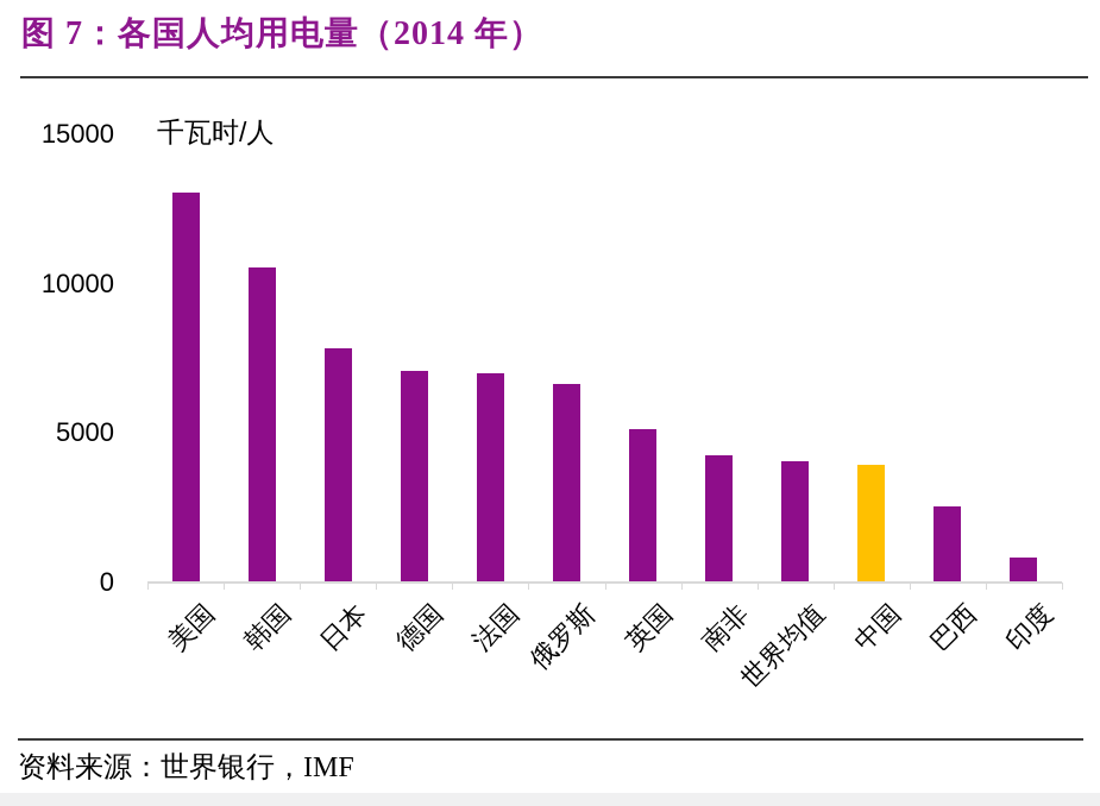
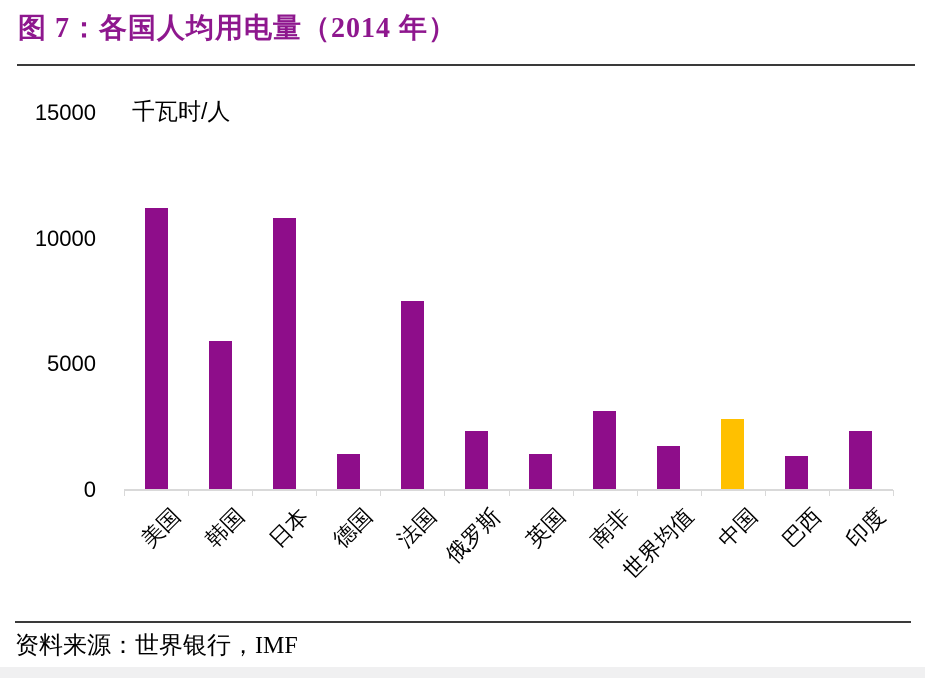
美国: 13000 -> 11200
韩国: 10500 -> 5900
日本: 7800 -> 10800
德国: 7000 -> 1400
法国: 7000 -> 7500
俄罗斯: 6600 -> 2300
英国: 5100 -> 1400
南非: 4200 -> 3100
世界均值: 4000 -> 1700
中国: 3900 -> 2800
巴西: 2500 -> 1300
印度: 800 -> 2300
